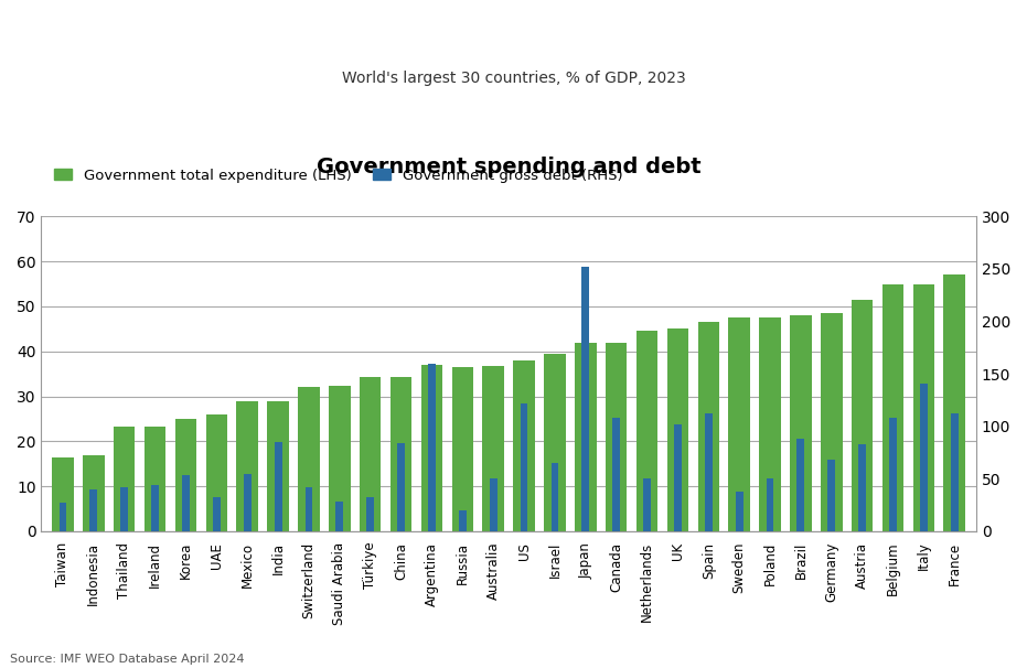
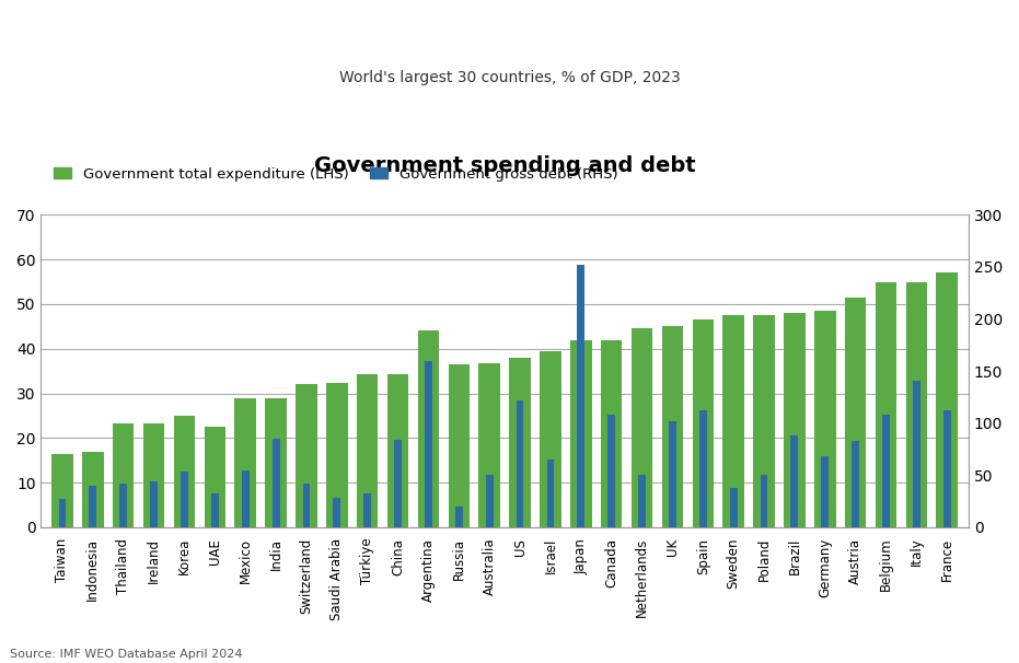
Government total expenditure (LHS)/UAE: 26.0 -> 22.5
Government total expenditure (LHS)/Argentina: 37.0 -> 44.0
